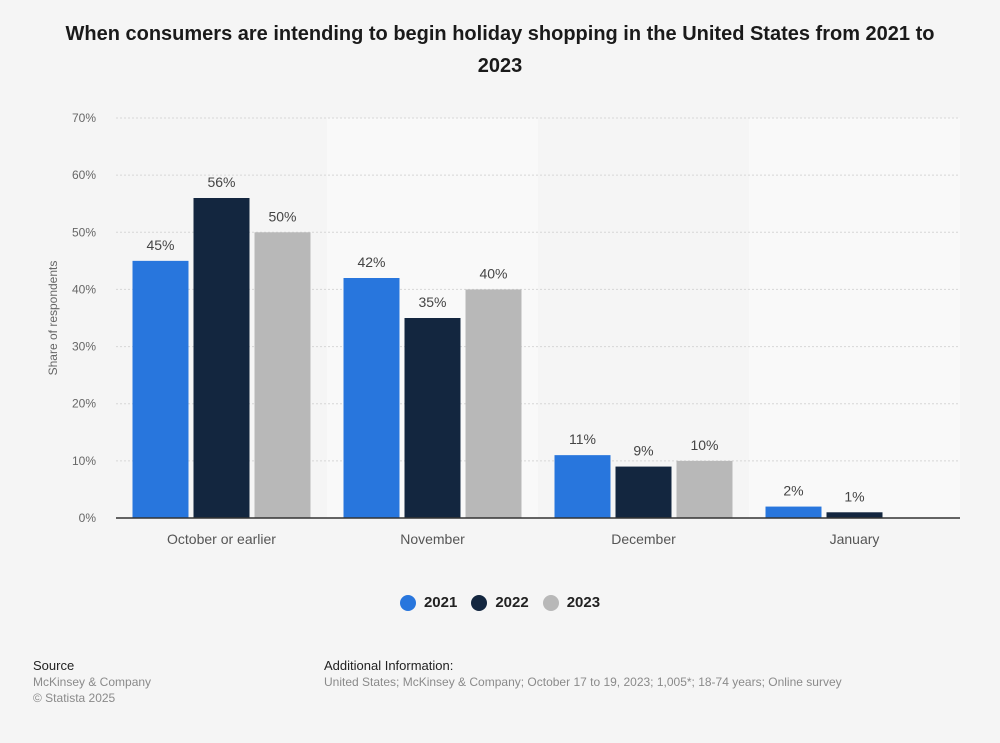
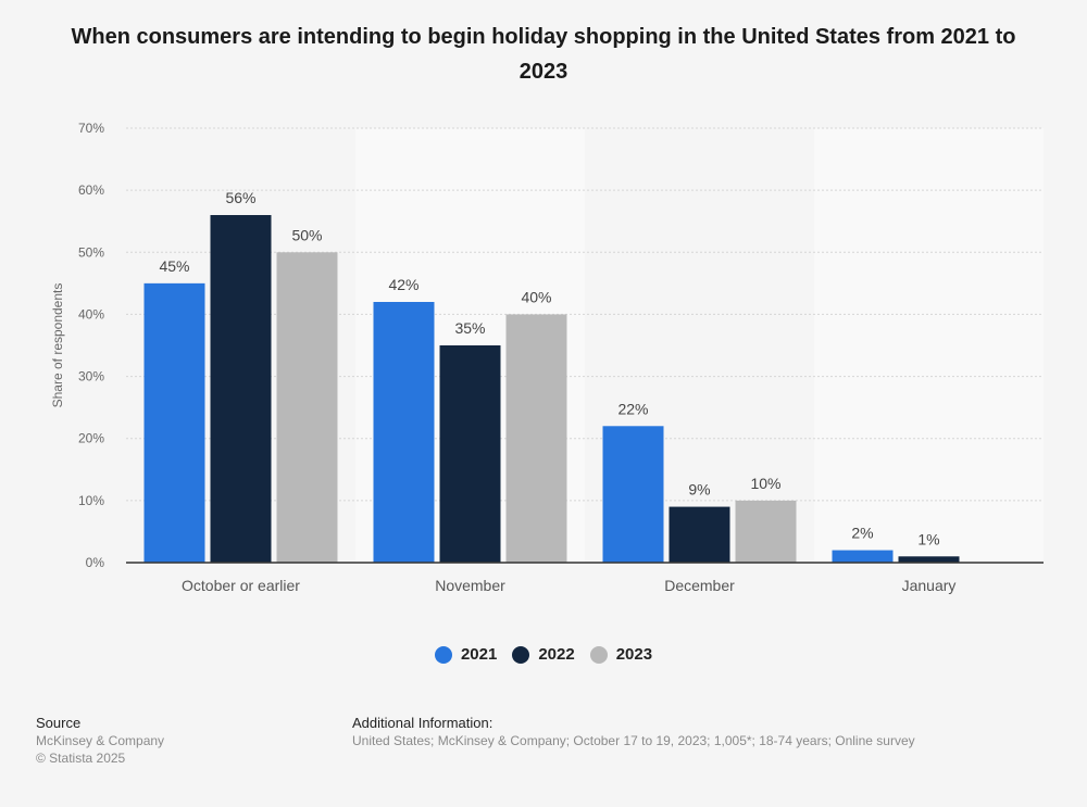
2021/December: 11% -> 22%
